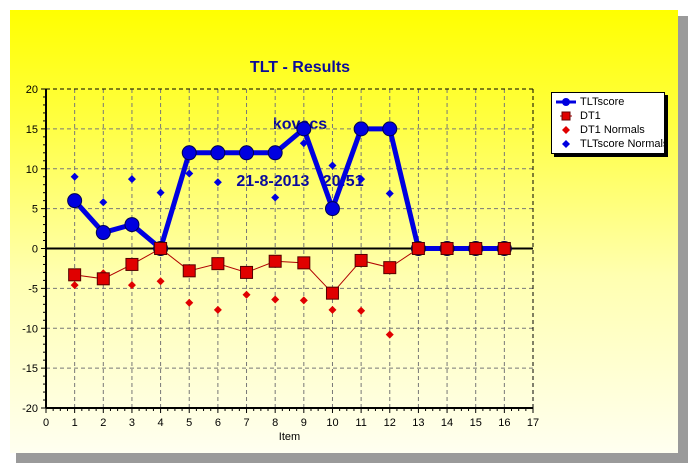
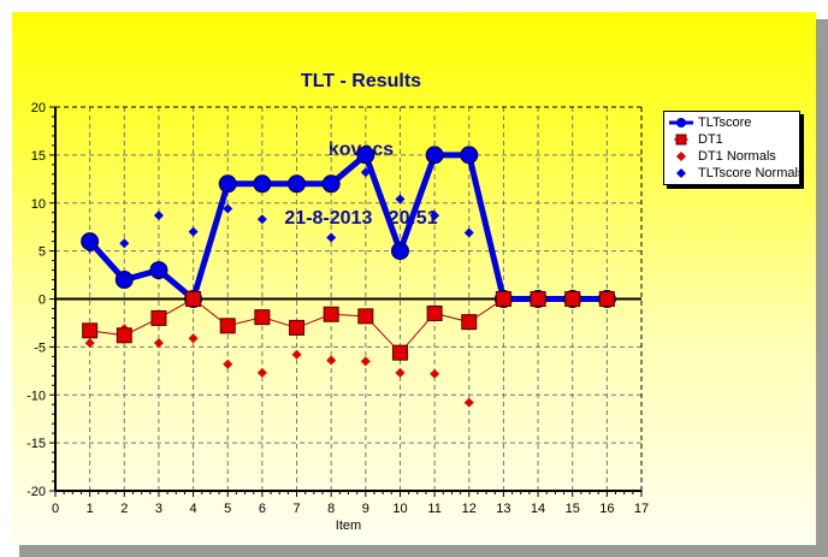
TLTscore Normals/1: 9 -> 5
